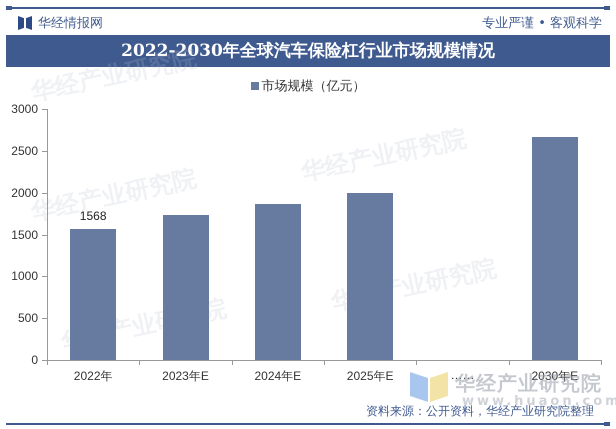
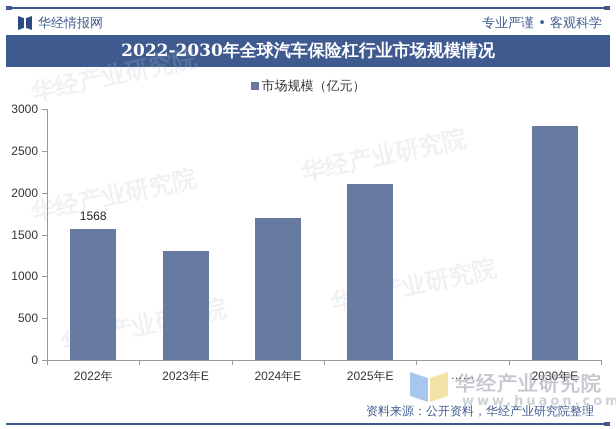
2023年E: 1700 -> 1300
2024年E: 1900 -> 1700
2025年E: 2000 -> 2100
2030年E: 2700 -> 2800
